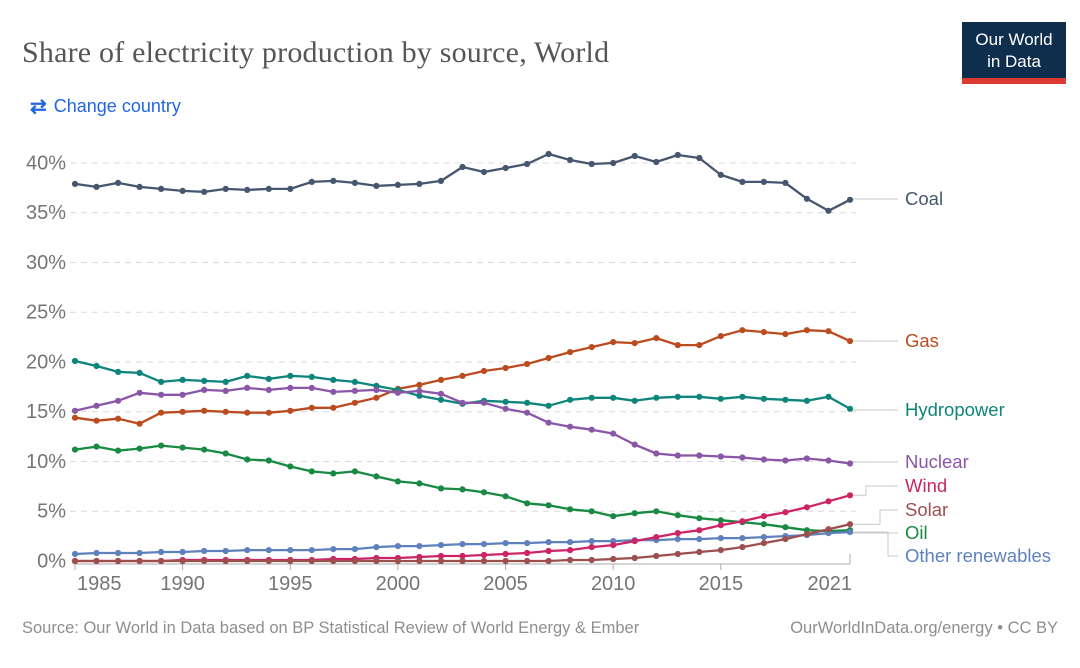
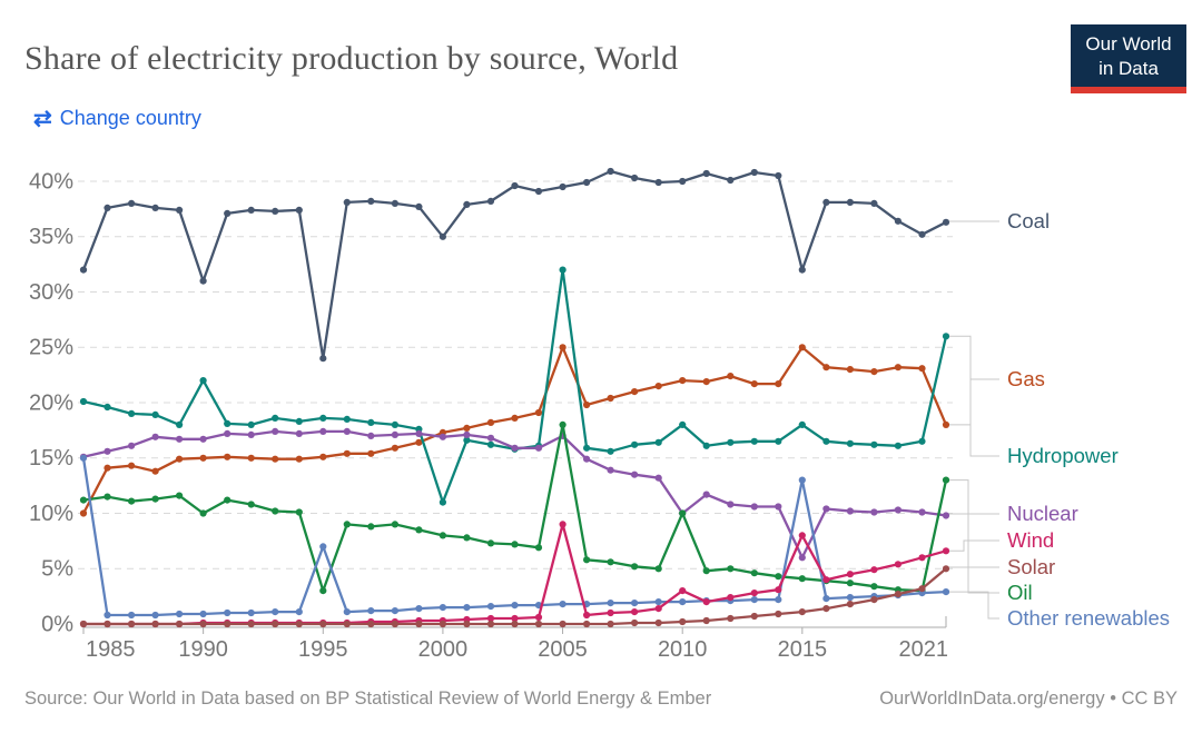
Coal/1985: 38% -> 32%
Gas/1985: 14% -> 10%
Other renewables/1985: 1% -> 15%
Coal/1990: 37% -> 31%
Hydropower/1990: 18% -> 22%
Oil/1990: 11% -> 10%
Coal/1995: 37% -> 24%
Oil/1995: 10% -> 3%
Other renewables/1995: 1% -> 7%
Coal/2000: 38% -> 35%
Hydropower/2000: 17% -> 11%
Gas/2005: 19% -> 25%
Hydropower/2005: 16% -> 32%
Nuclear/2005: 15% -> 17%
Wind/2005: 1% -> 9%
Oil/2005: 6% -> 18%
Hydropower/2010: 16% -> 18%
Nuclear/2010: 13% -> 10%
Wind/2010: 2% -> 3%
Oil/2010: 4% -> 10%
Coal/2015: 39% -> 32%
Gas/2015: 23% -> 25%
Hydropower/2015: 16% -> 18%
Nuclear/2015: 10% -> 6%
Wind/2015: 4% -> 8%
Other renewables/2015: 2% -> 13%
Gas/2021: 22% -> 18%
Hydropower/2021: 15% -> 26%
Solar/2021: 4% -> 5%
Oil/2021: 3% -> 13%
